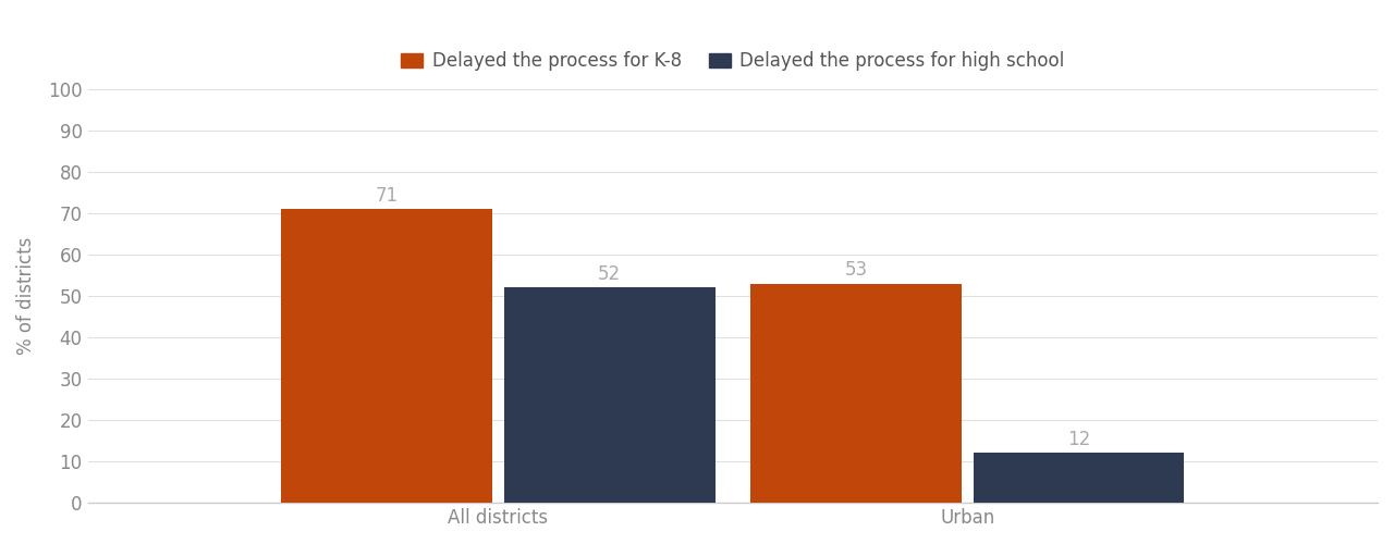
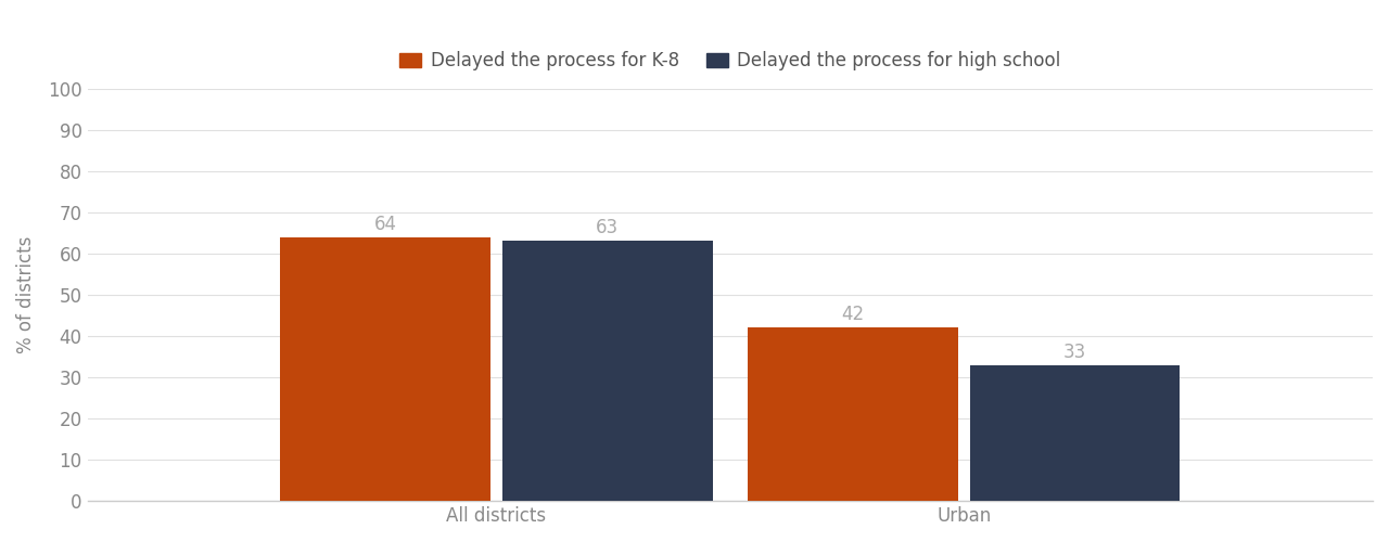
Delayed the process for K-8/All districts: 71 -> 64
Delayed the process for high school/All districts: 52 -> 63
Delayed the process for K-8/Urban: 53 -> 42
Delayed the process for high school/Urban: 12 -> 33
